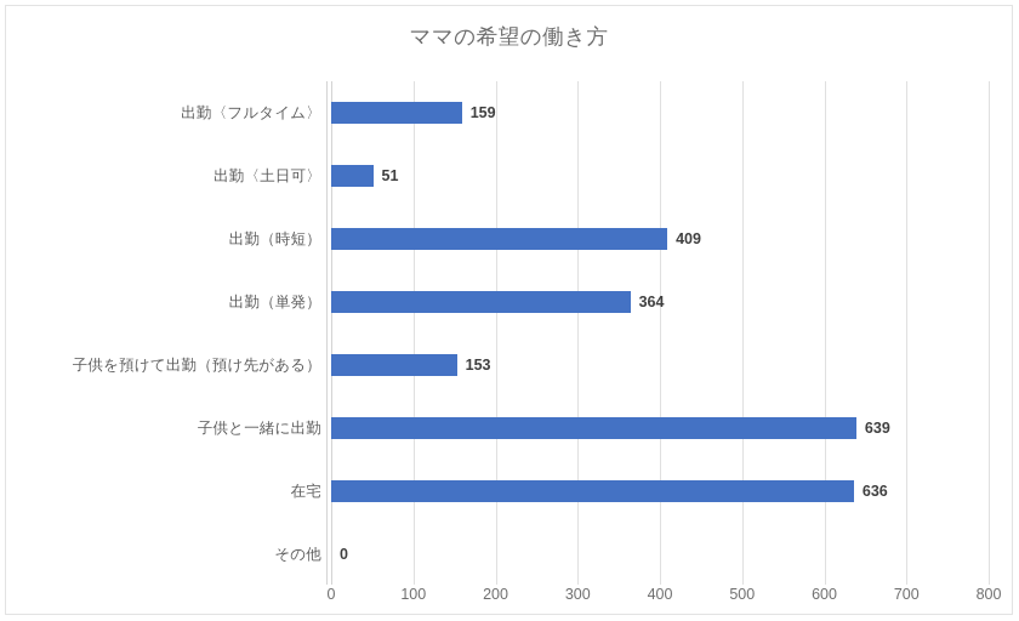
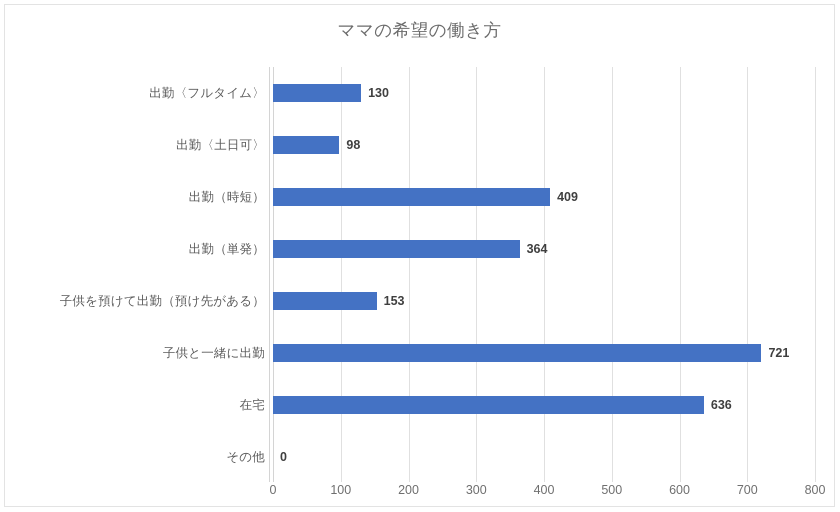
出勤〈フルタイム〉: 159 -> 130
出勤〈土日可〉: 51 -> 98
子供と一緒に出勤: 639 -> 721
